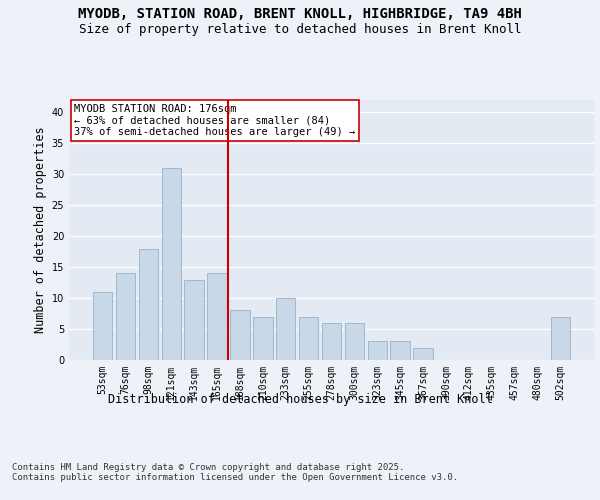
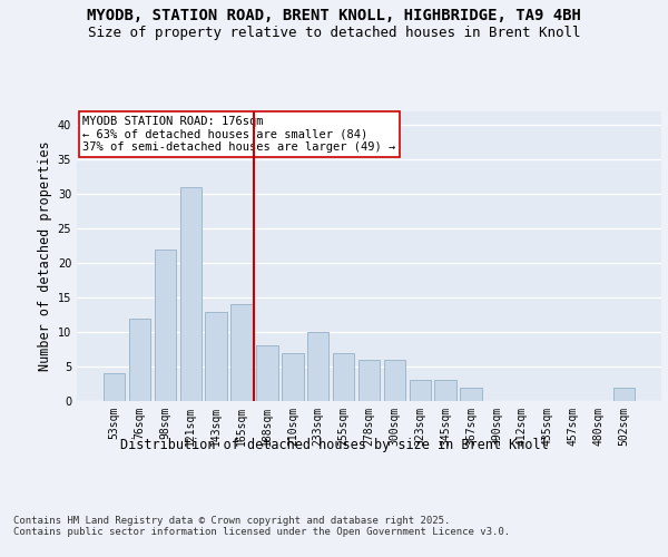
53sqm: 11 -> 4
76sqm: 14 -> 12
98sqm: 18 -> 22
502sqm: 7 -> 2
